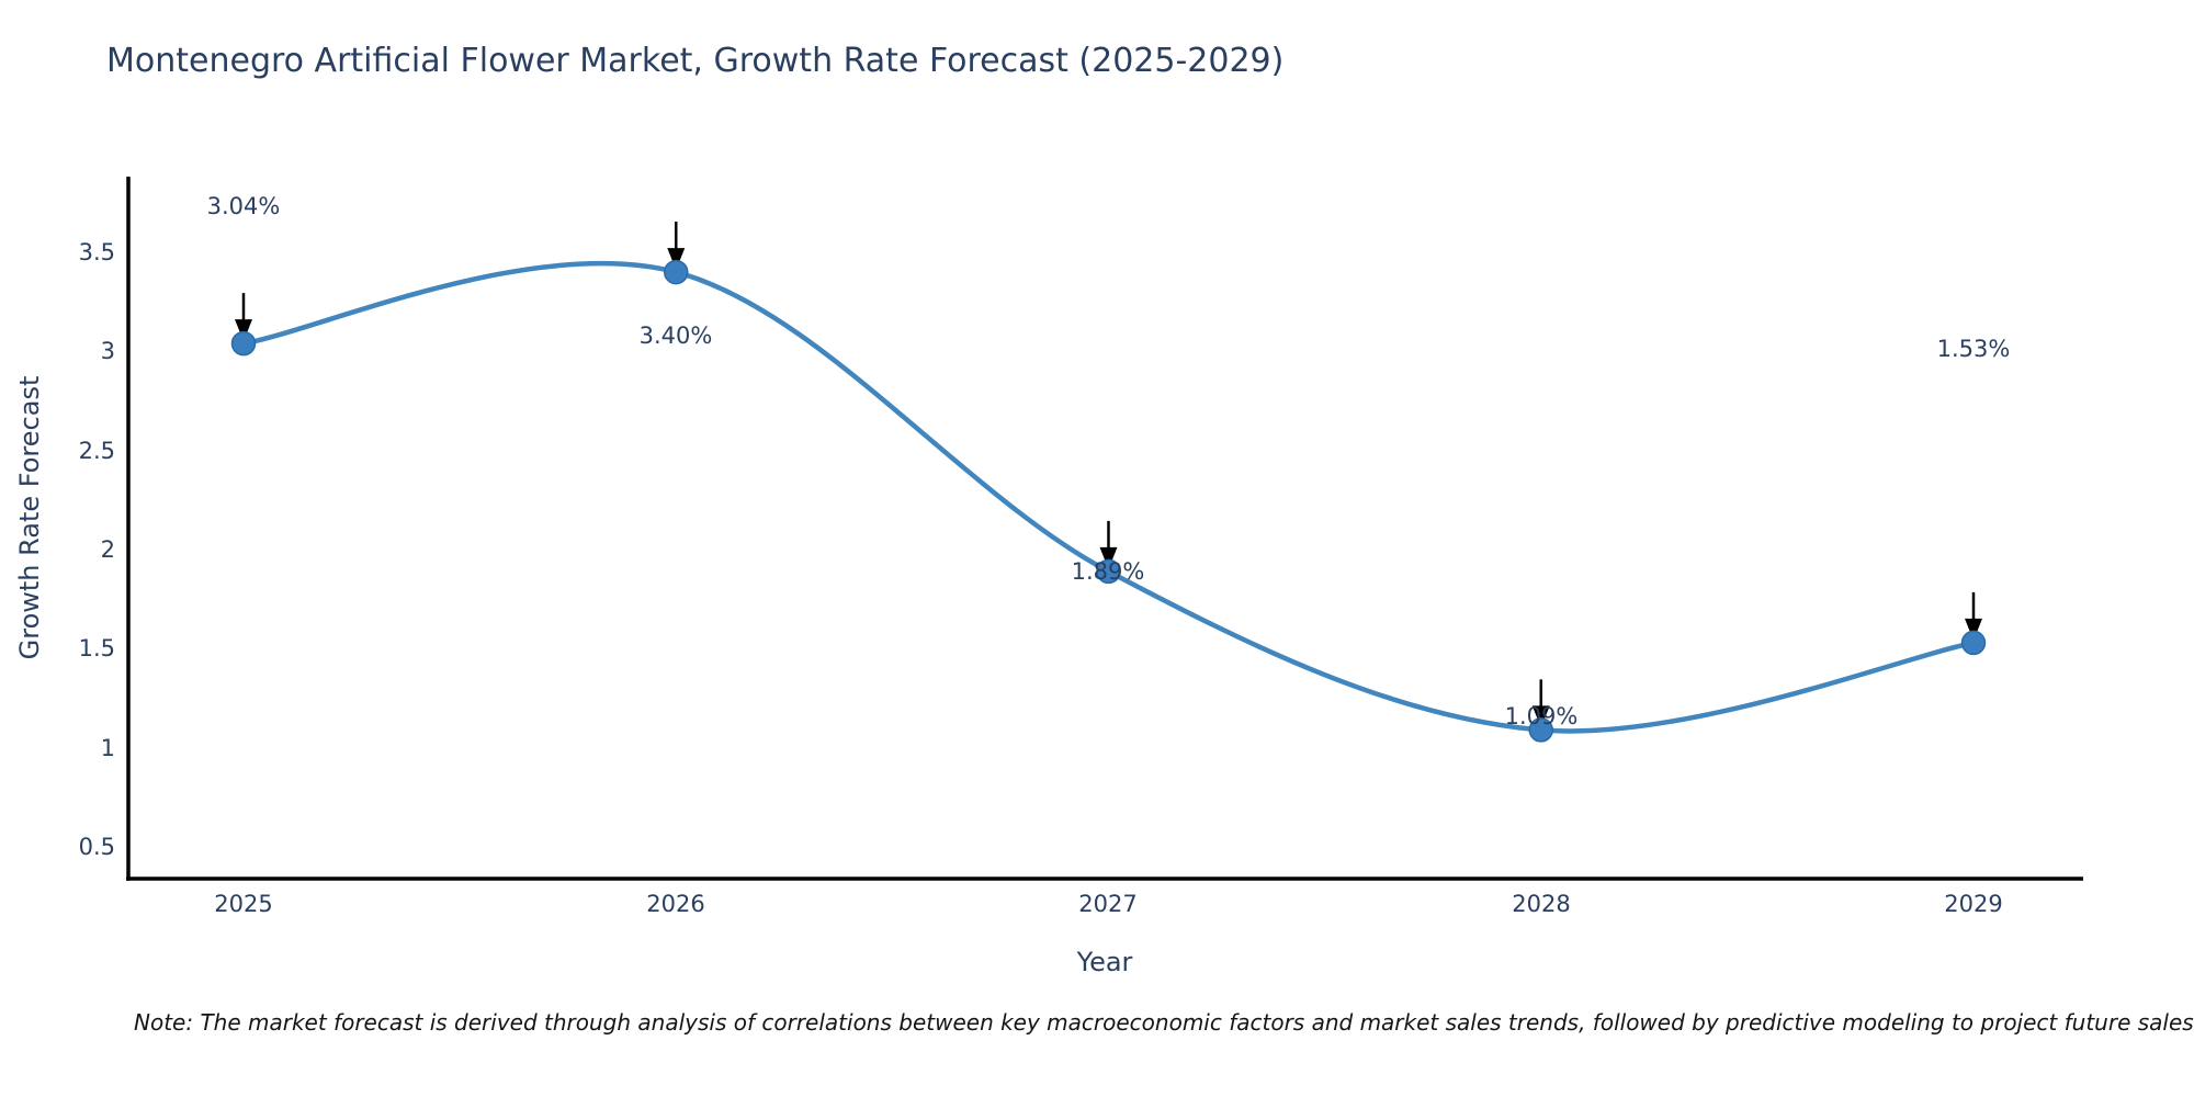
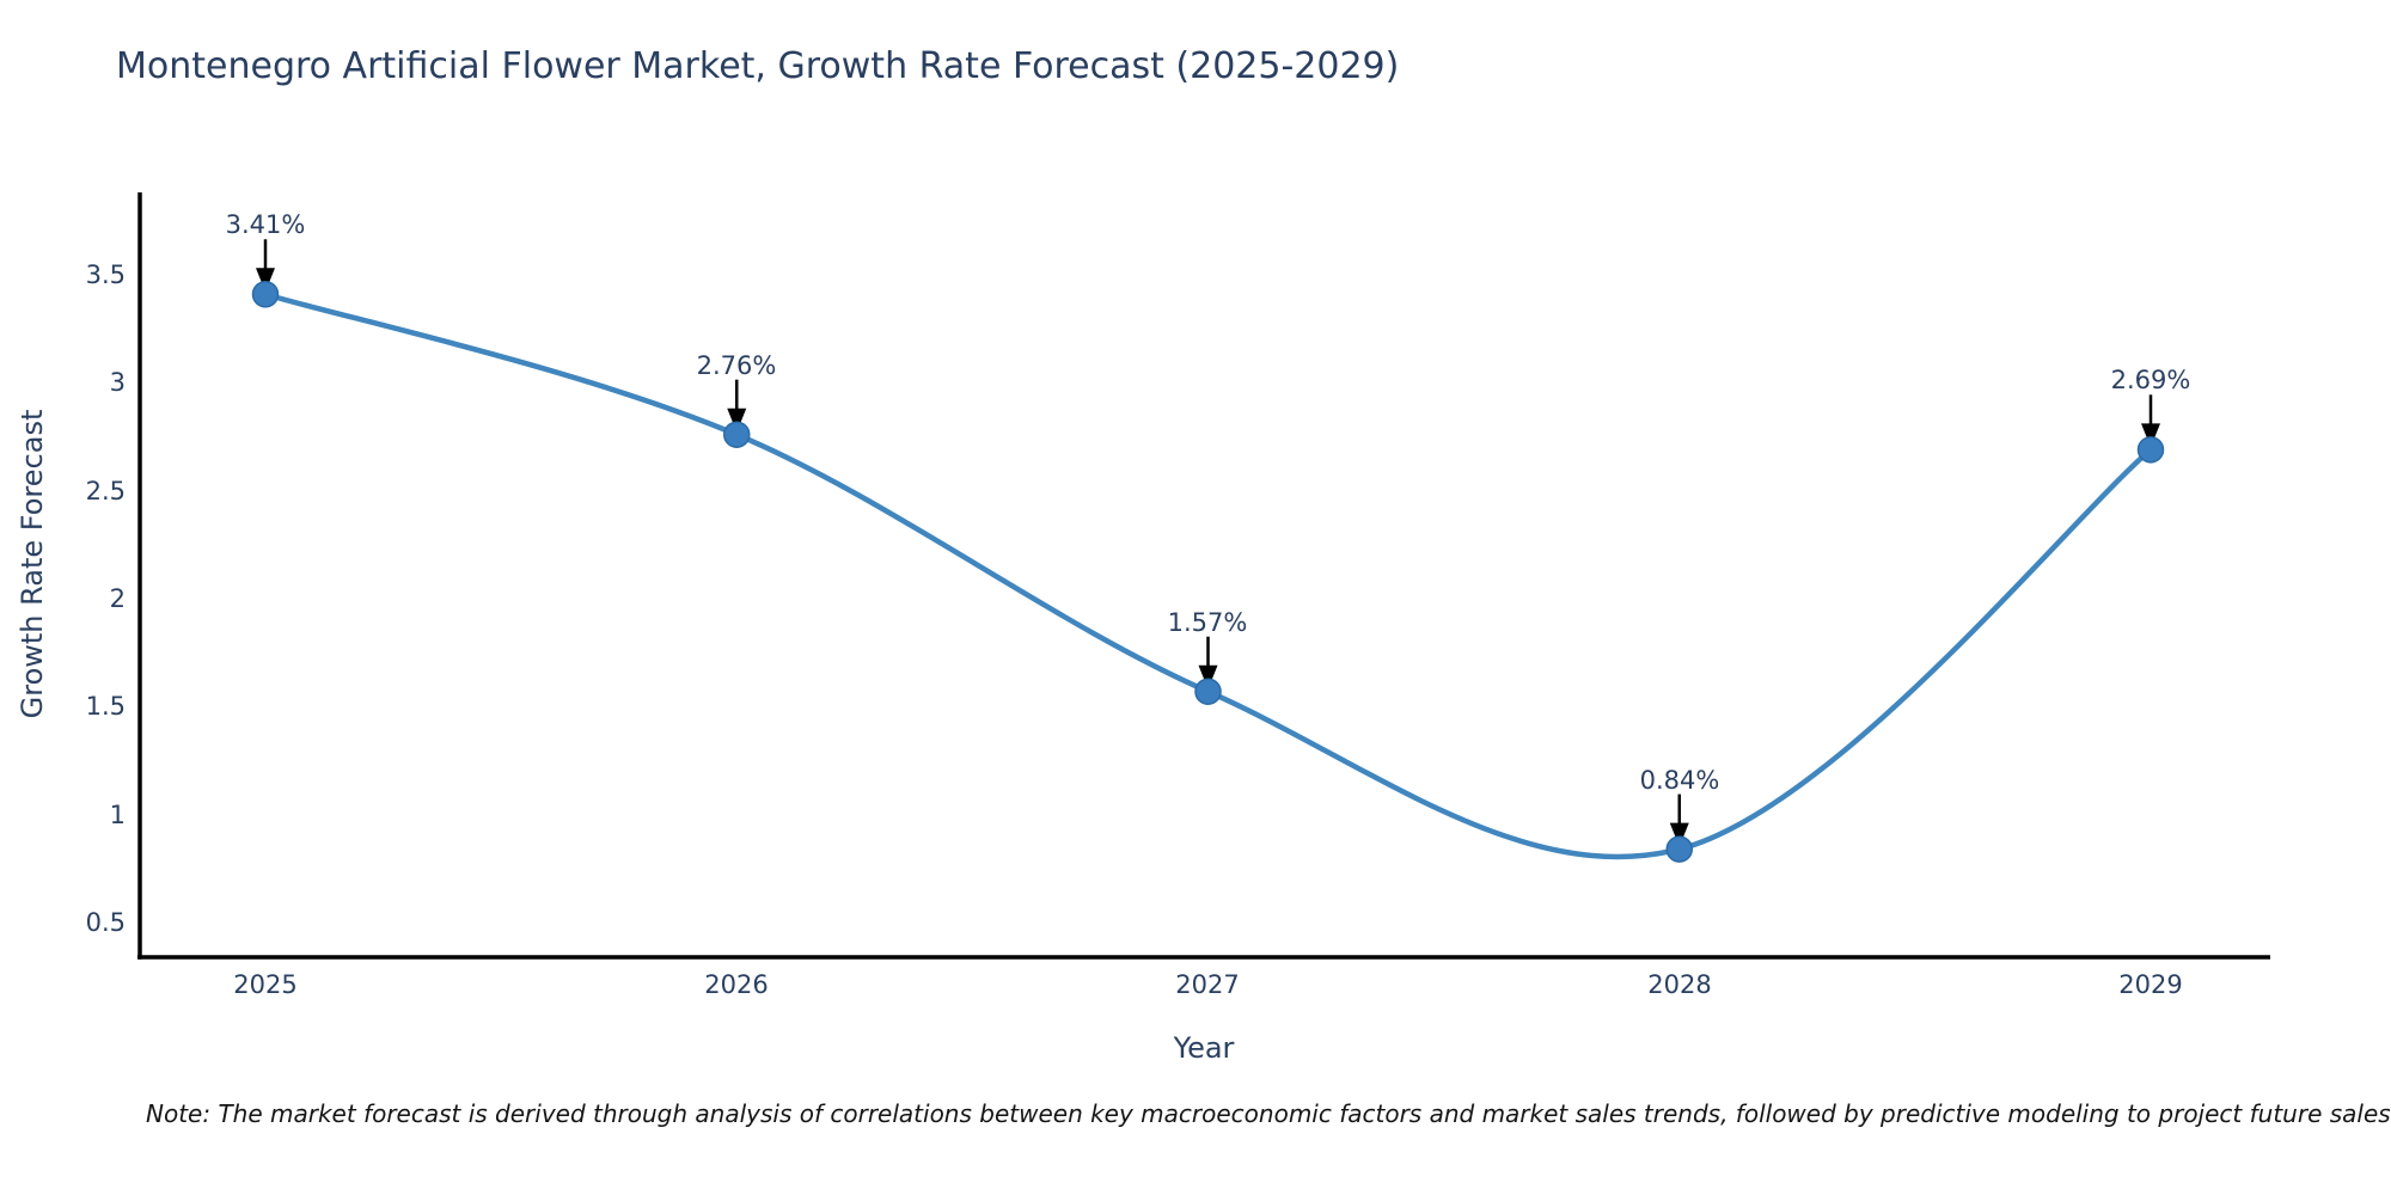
2025: 3.04% -> 3.41%
2026: 3.40% -> 2.76%
2027: 1.89% -> 1.57%
2028: 1.09% -> 0.84%
2029: 1.53% -> 2.69%
